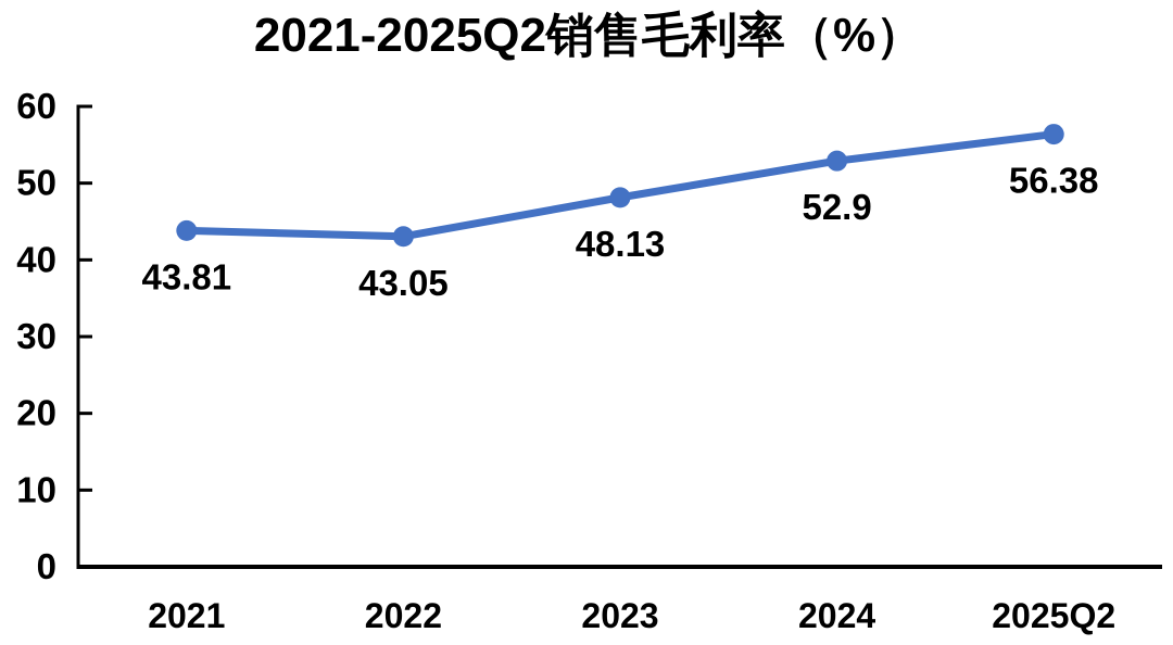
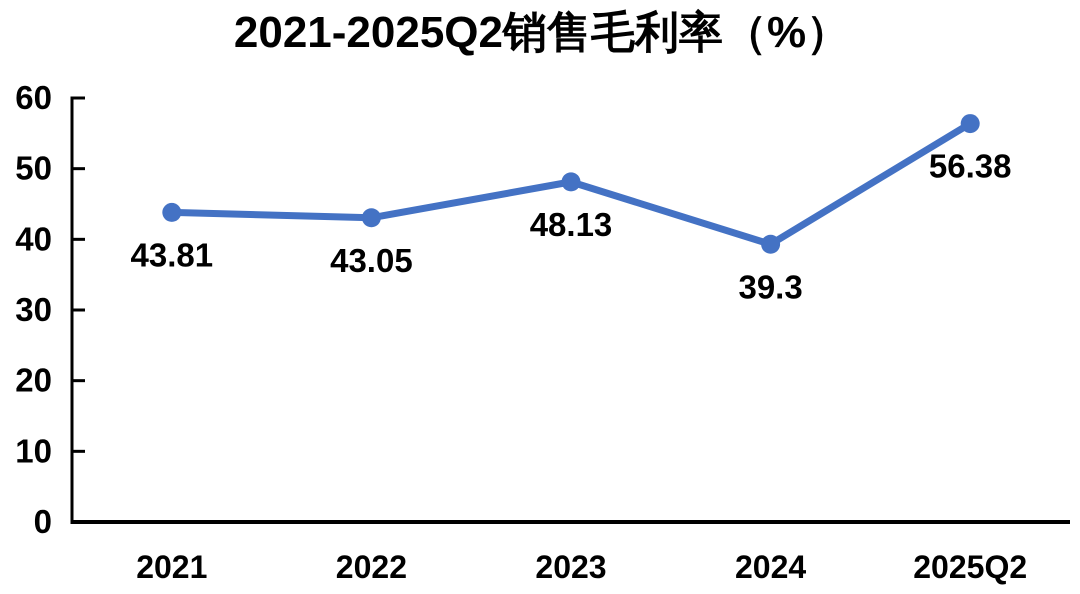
2024: 52.9 -> 39.3
